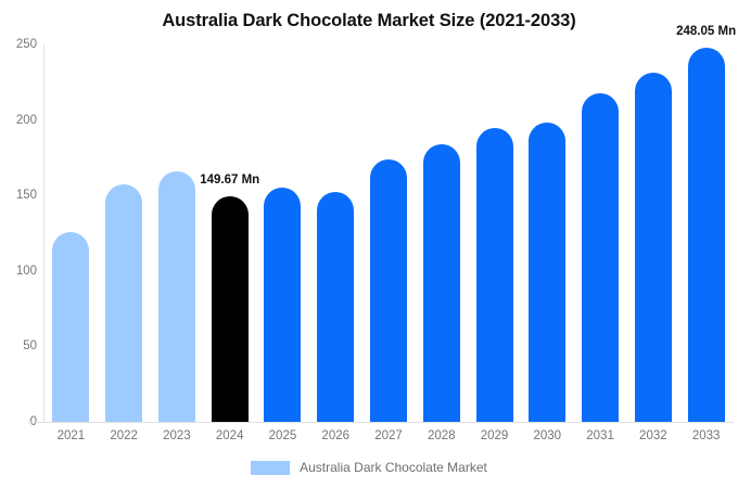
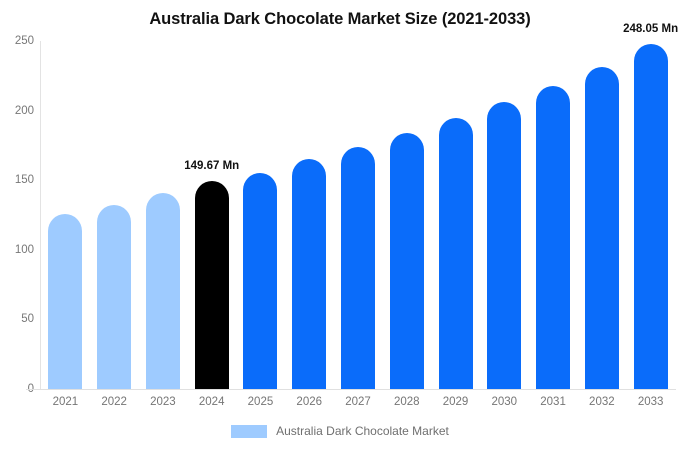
2022: 157 -> 132
2023: 166 -> 141
2026: 152 -> 165
2030: 198 -> 206
